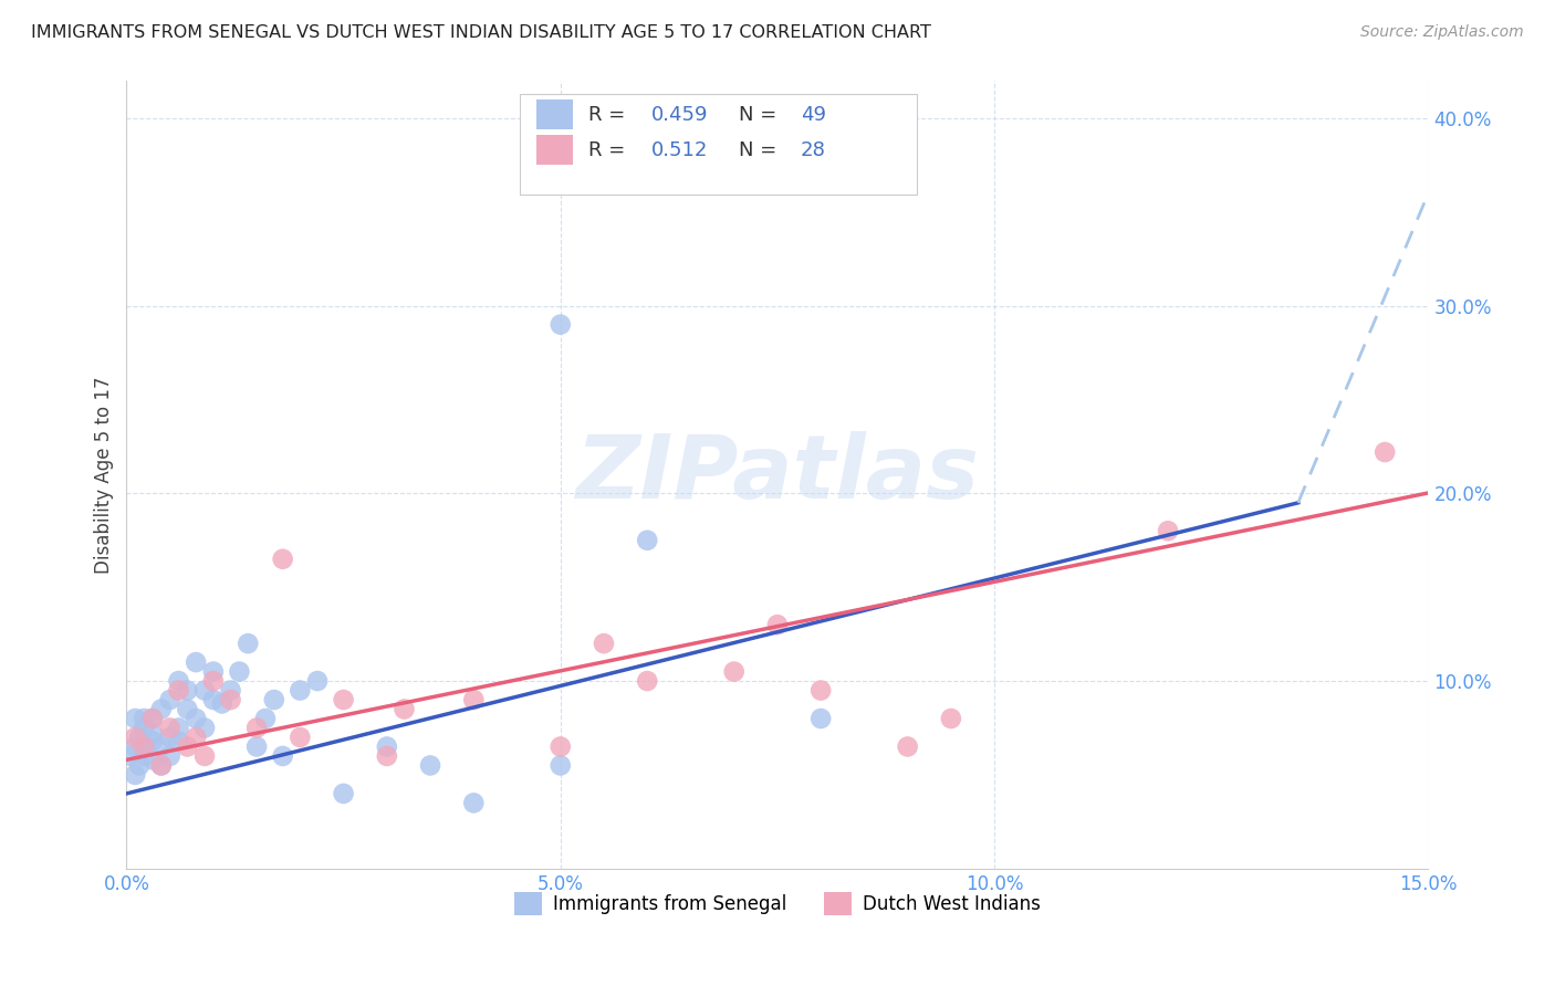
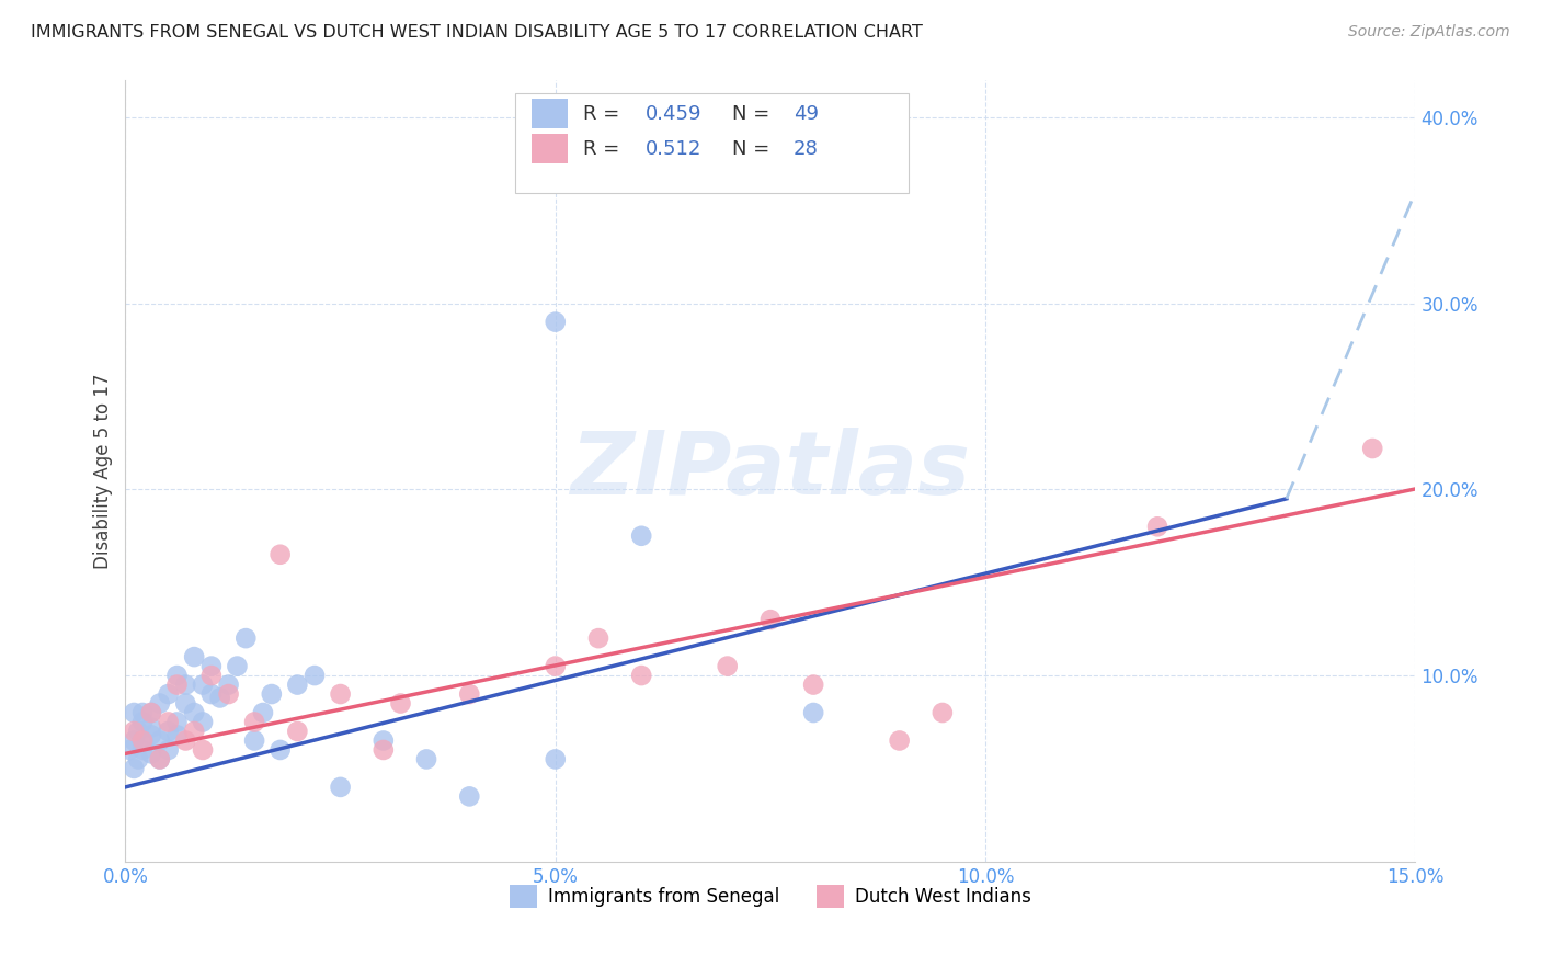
Dutch West Indians/5.0%: 6.5% -> 10.5%
